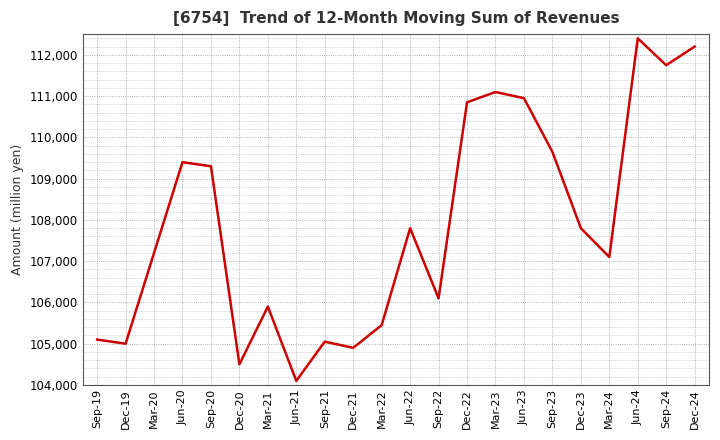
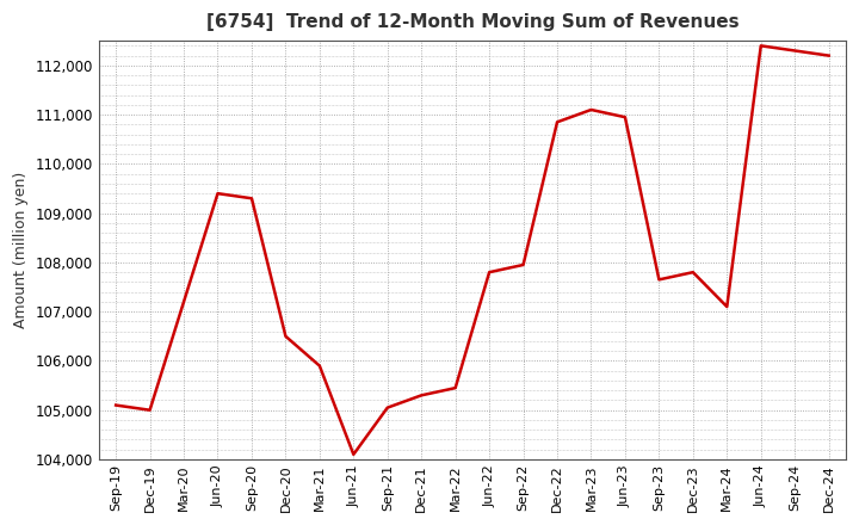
Dec-20: 104,500 -> 106,500
Dec-21: 104,900 -> 105,300
Sep-22: 106,100 -> 107,950
Sep-23: 109,650 -> 107,650
Sep-24: 111,750 -> 112,300
